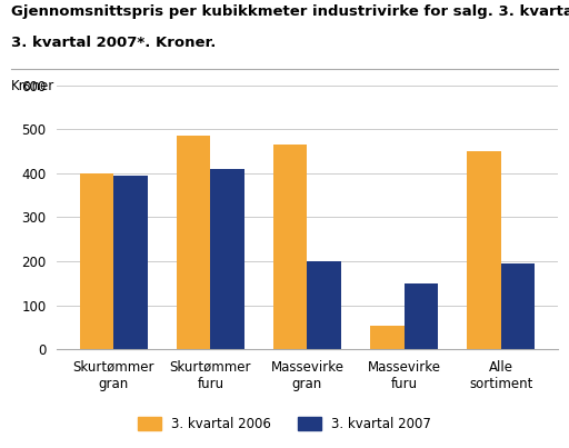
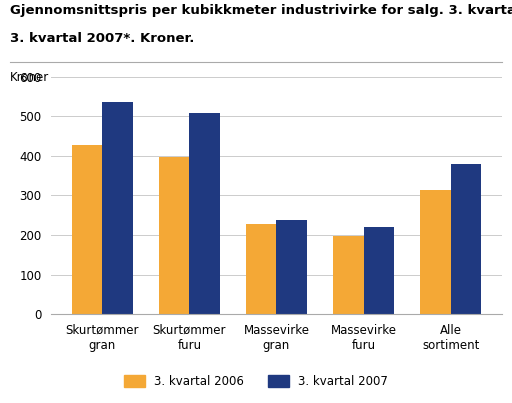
3. kvartal 2006/Skurtømmer gran: 400 -> 428
3. kvartal 2007/Skurtømmer gran: 395 -> 537
3. kvartal 2006/Skurtømmer furu: 485 -> 398
3. kvartal 2007/Skurtømmer furu: 410 -> 509
3. kvartal 2006/Massevirke gran: 465 -> 227
3. kvartal 2007/Massevirke gran: 200 -> 237
3. kvartal 2006/Massevirke furu: 55 -> 198
3. kvartal 2007/Massevirke furu: 150 -> 220
3. kvartal 2006/Alle sortiment: 450 -> 313
3. kvartal 2007/Alle sortiment: 195 -> 379
